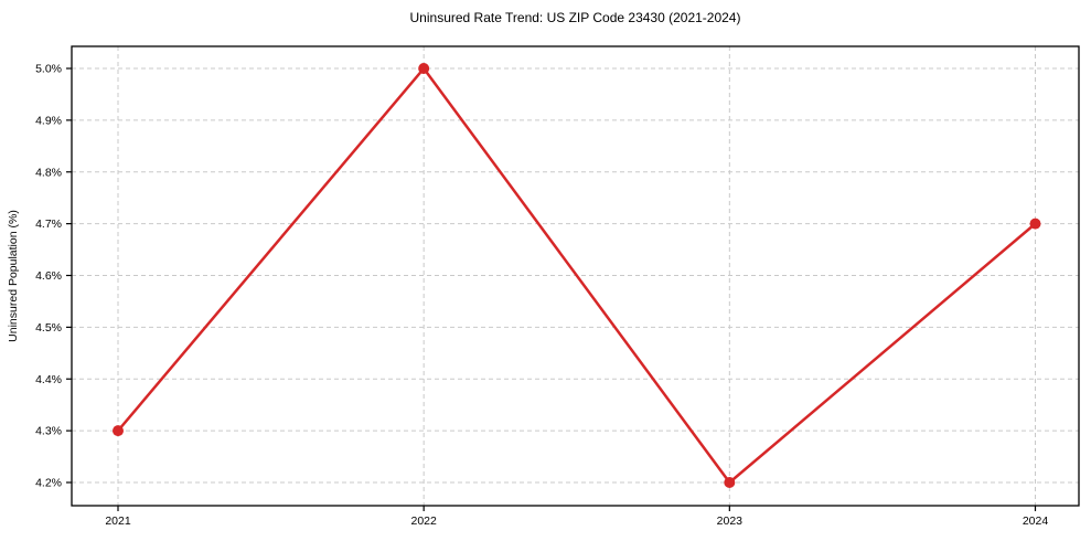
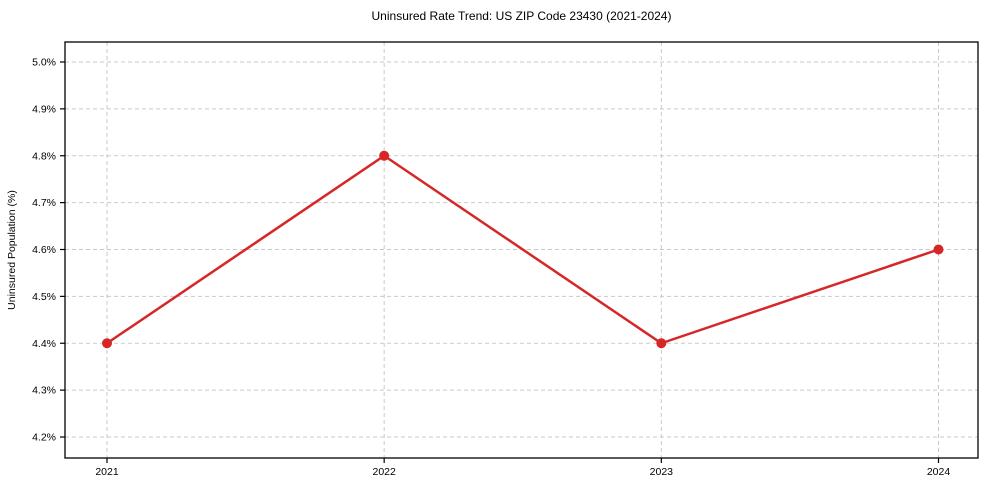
2021: 4.3% -> 4.4%
2022: 5.0% -> 4.8%
2023: 4.2% -> 4.4%
2024: 4.7% -> 4.6%
